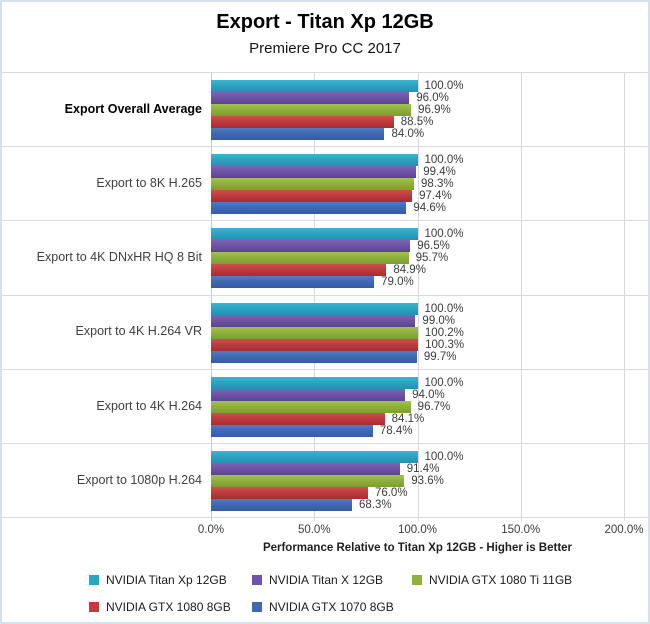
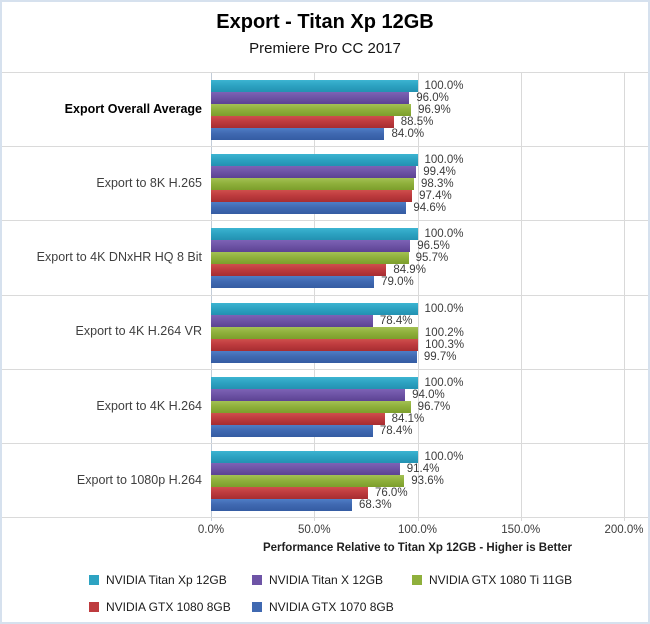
NVIDIA Titan X 12GB/Export to 4K H.264 VR: 99.0% -> 78.4%
